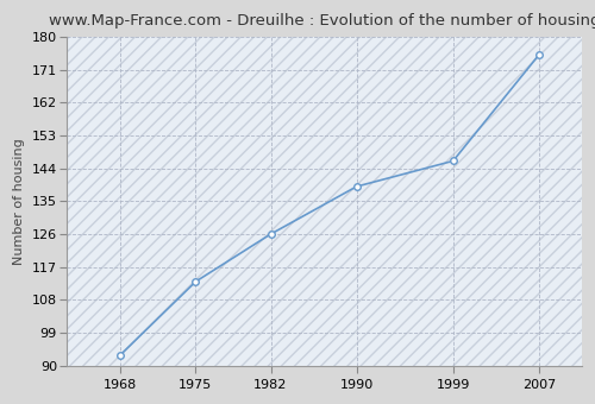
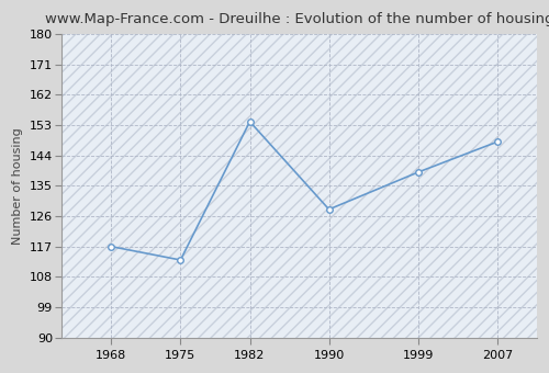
1968: 93 -> 117
1982: 126 -> 154
1990: 139 -> 128
1999: 146 -> 139
2007: 175 -> 148
